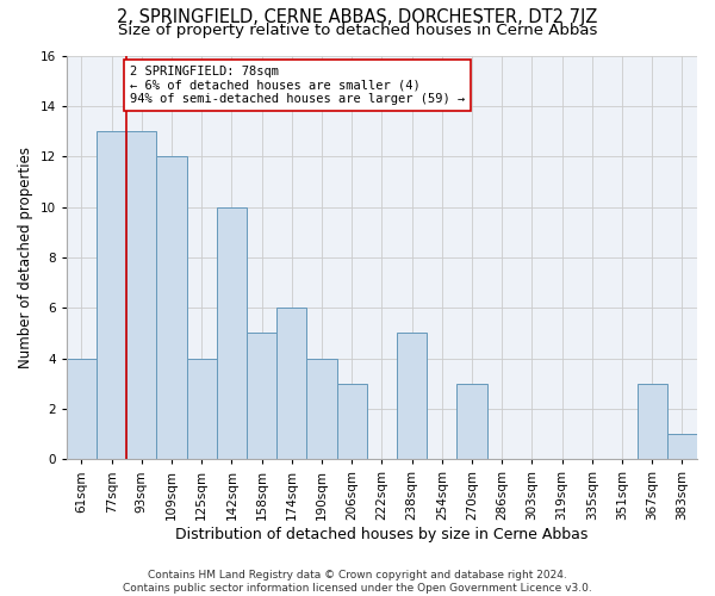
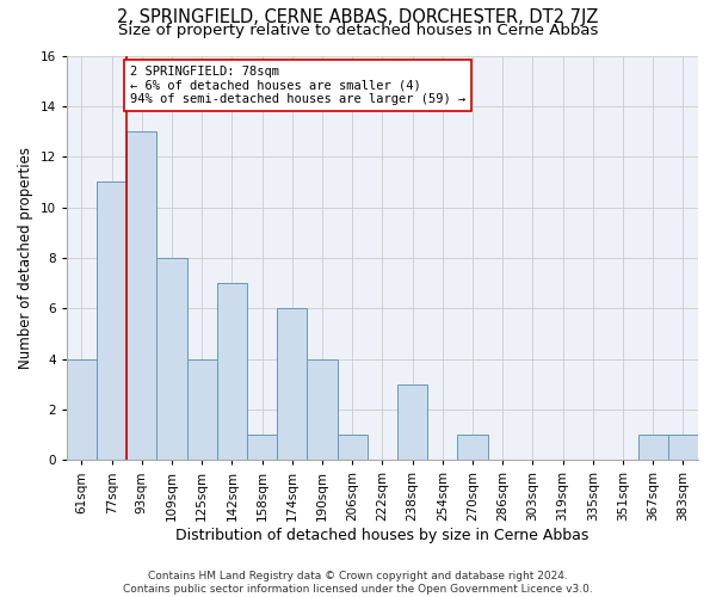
77sqm: 13 -> 11
109sqm: 12 -> 8
142sqm: 10 -> 7
158sqm: 5 -> 1
206sqm: 3 -> 1
238sqm: 5 -> 3
270sqm: 3 -> 1
367sqm: 3 -> 1
